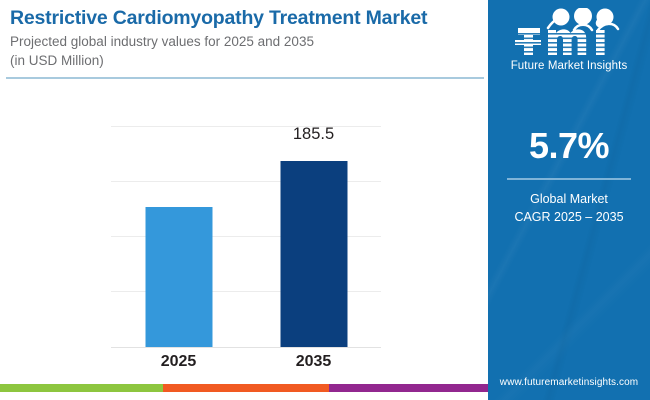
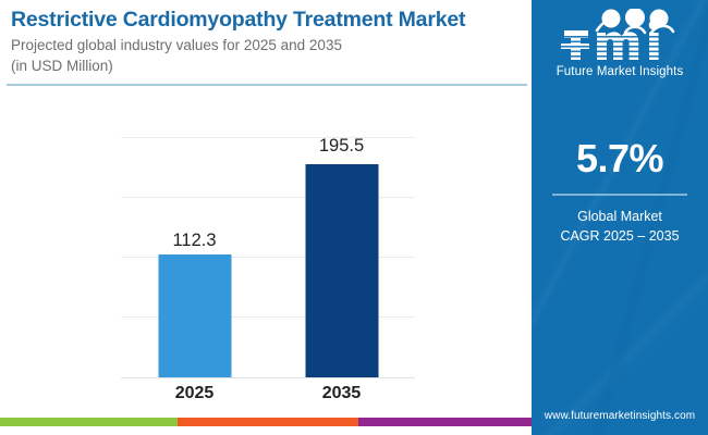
2025: 139.8 -> 112.3
2035: 185.5 -> 195.5
